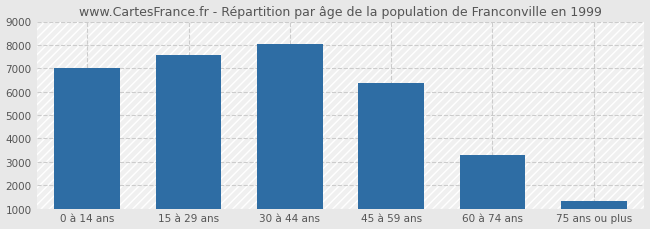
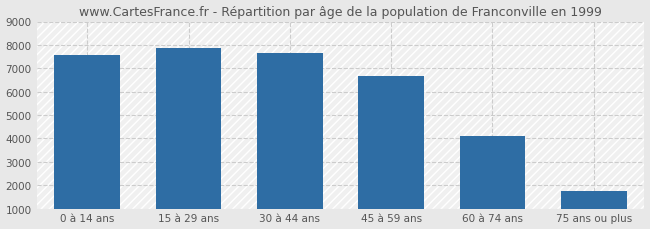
0 à 14 ans: 7000 -> 7550
15 à 29 ans: 7550 -> 7850
30 à 44 ans: 8020 -> 7650
45 à 59 ans: 6380 -> 6650
60 à 74 ans: 3270 -> 4100
75 ans ou plus: 1330 -> 1750
